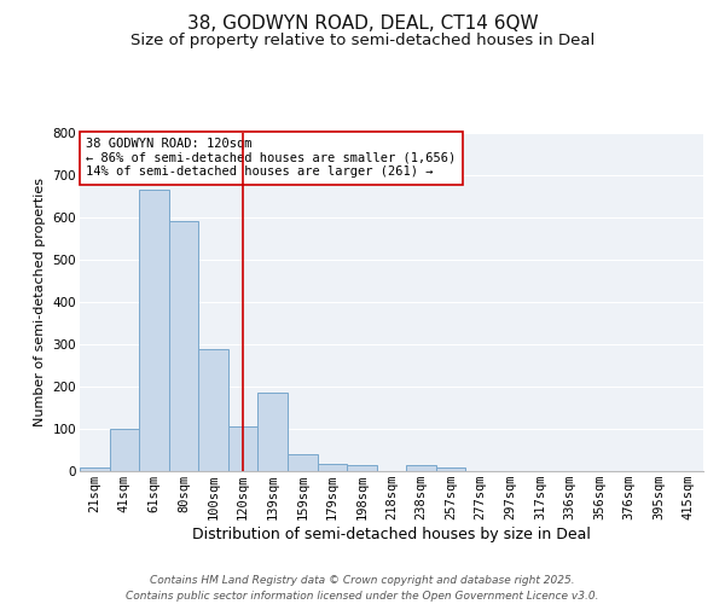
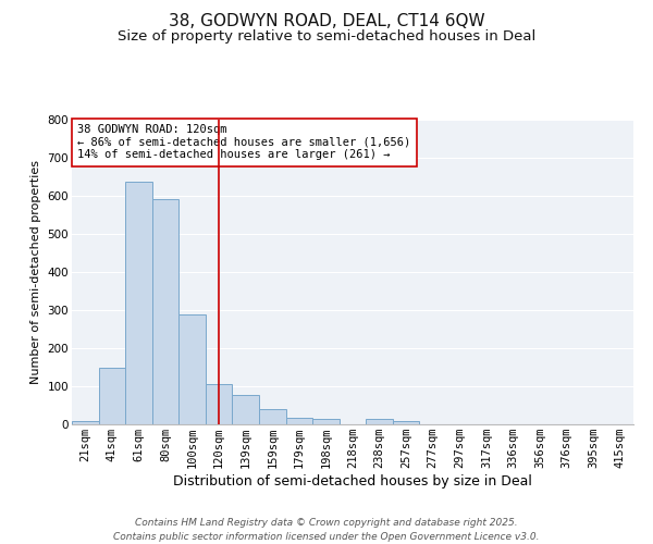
41sqm: 100 -> 148
61sqm: 665 -> 638
139sqm: 185 -> 78
